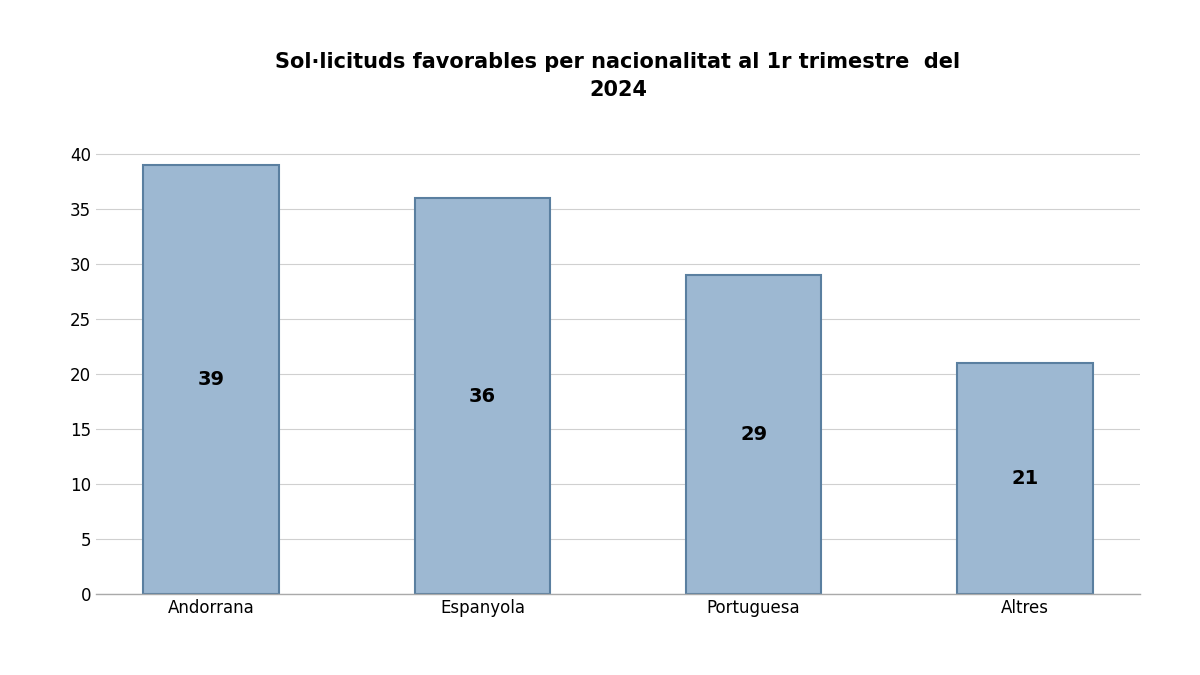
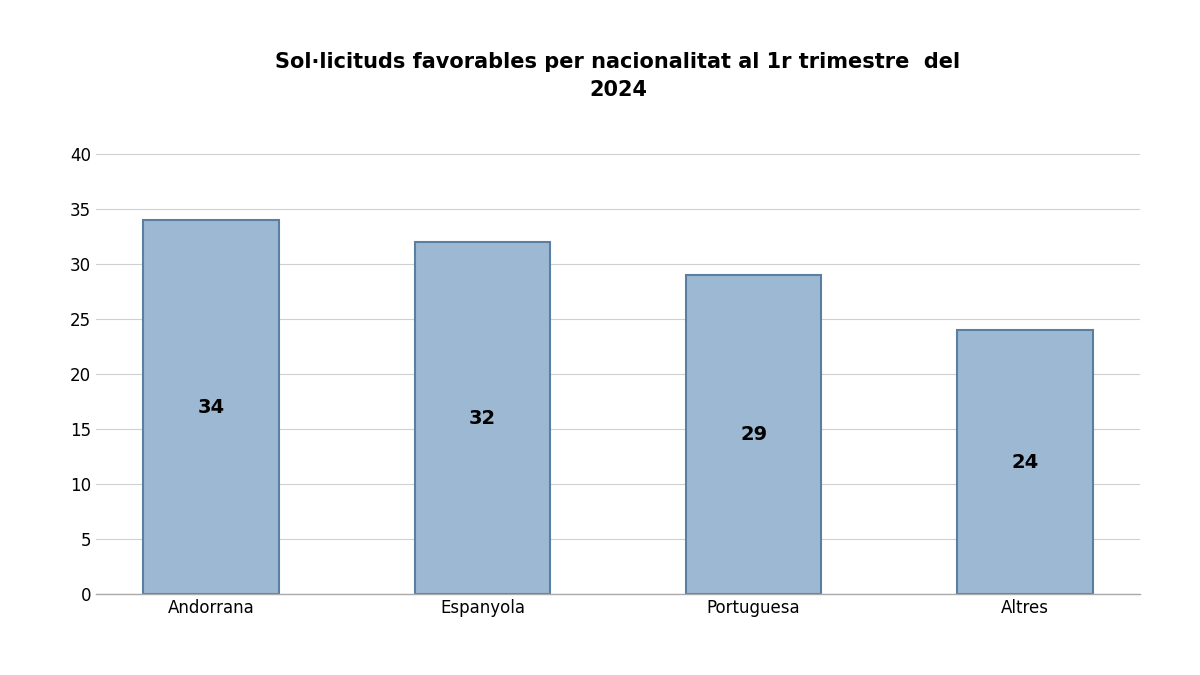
Andorrana: 39 -> 34
Espanyola: 36 -> 32
Altres: 21 -> 24
